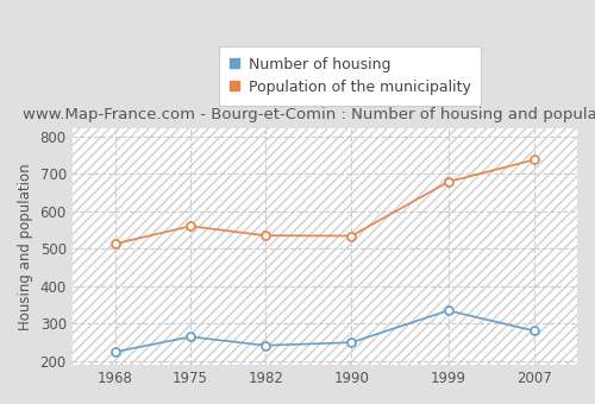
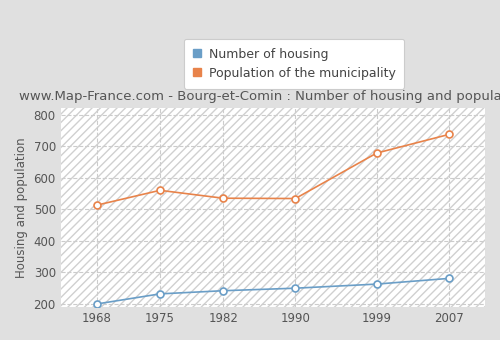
Number of housing/1968: 225 -> 200
Number of housing/1975: 265 -> 232
Number of housing/1999: 335 -> 263
